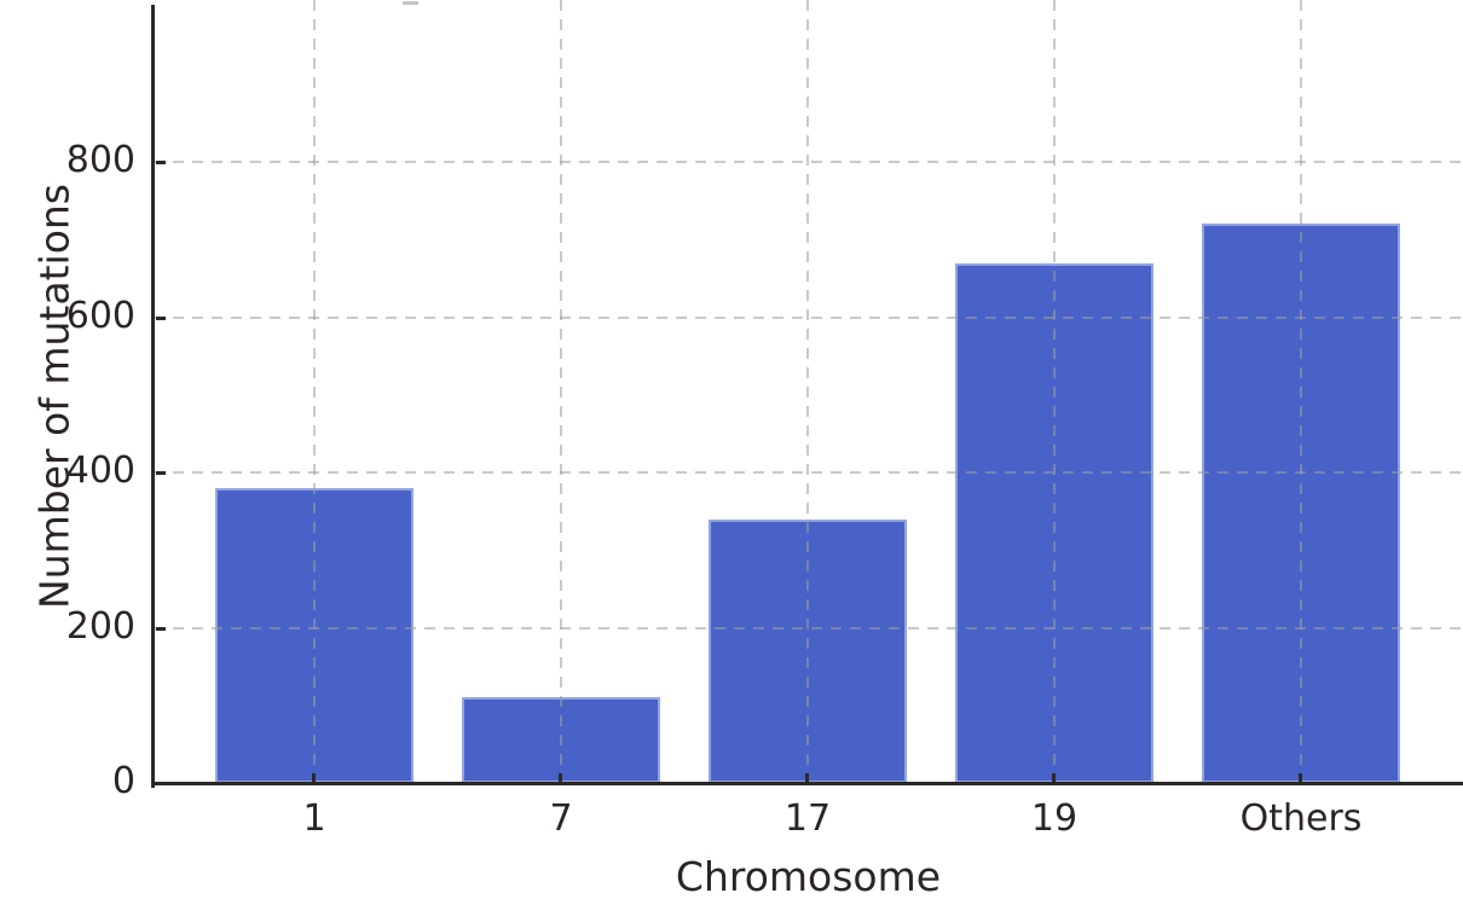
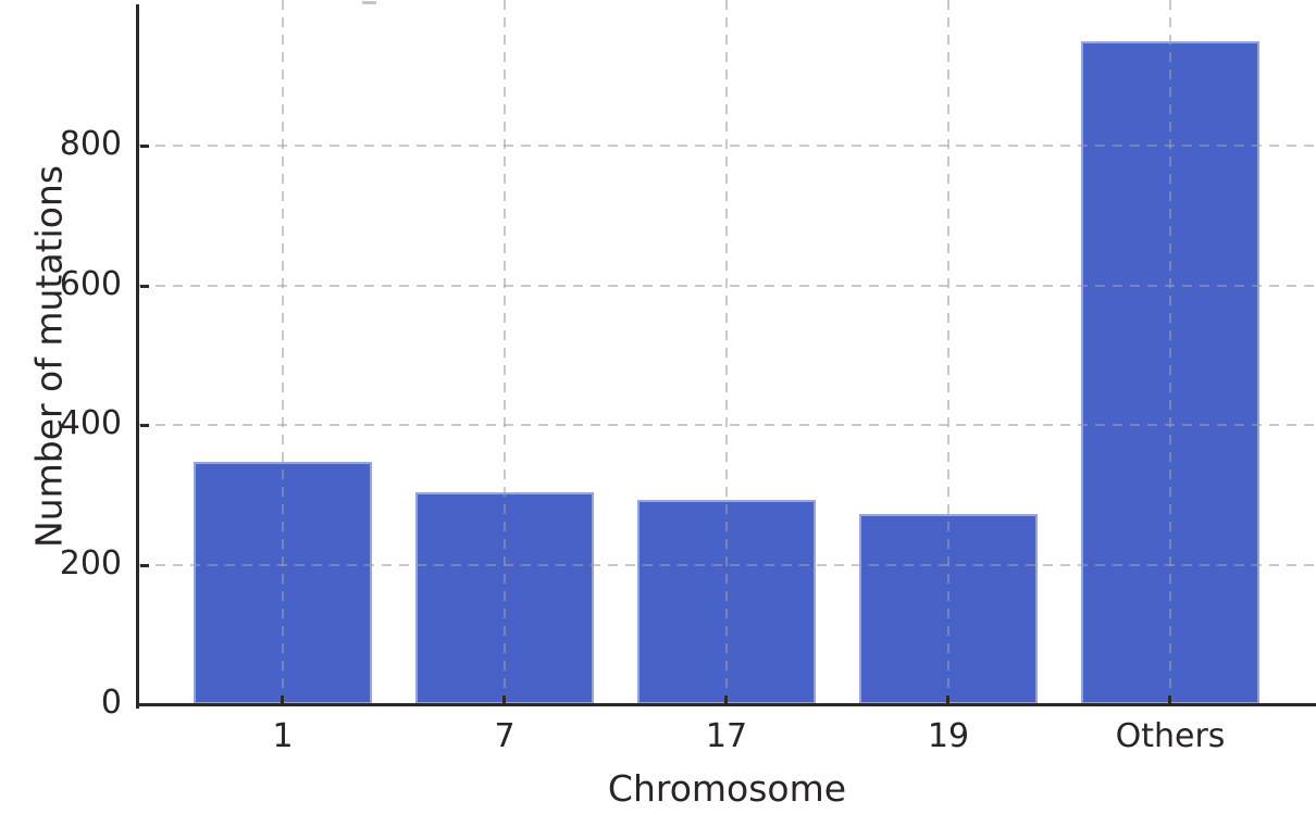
1: 380 -> 350
7: 110 -> 300
17: 340 -> 290
19: 670 -> 270
Others: 720 -> 950
